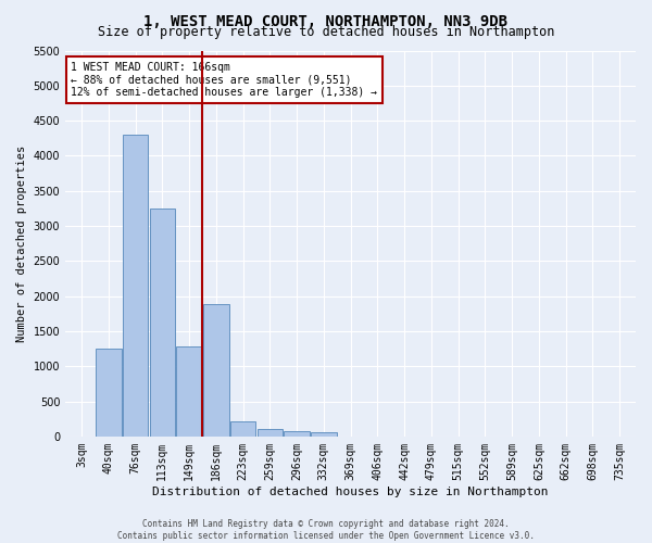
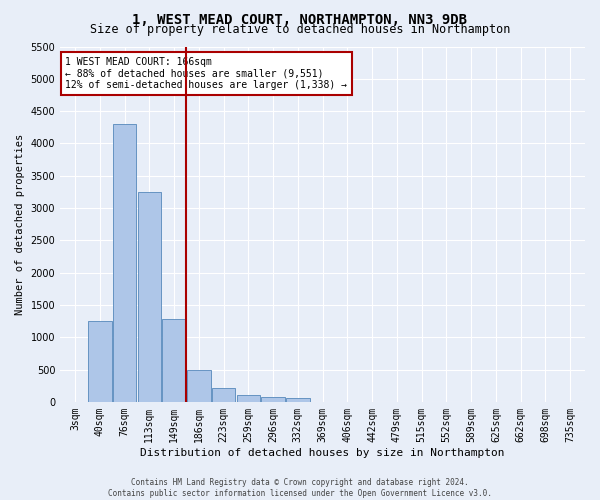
186sqm: 1880 -> 490
